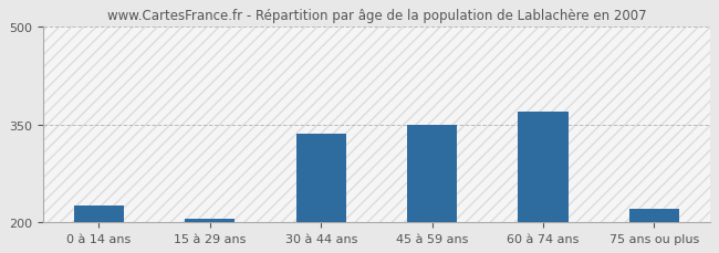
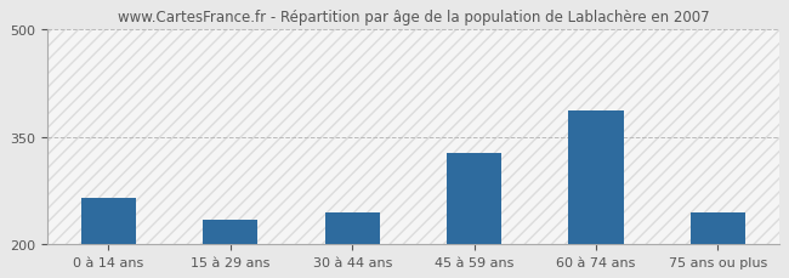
0 à 14 ans: 225 -> 264
15 à 29 ans: 205 -> 234
30 à 44 ans: 335 -> 244
45 à 59 ans: 350 -> 328
60 à 74 ans: 370 -> 386
75 ans ou plus: 220 -> 244
